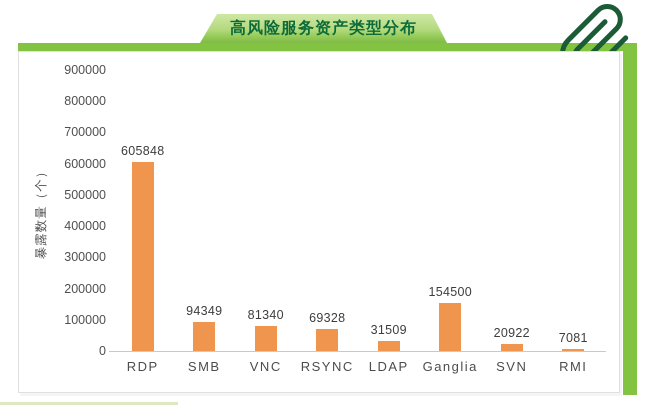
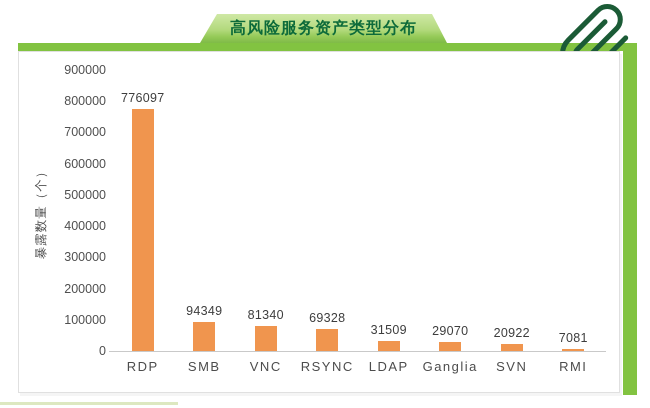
RDP: 605848 -> 776097
Ganglia: 154500 -> 29070
